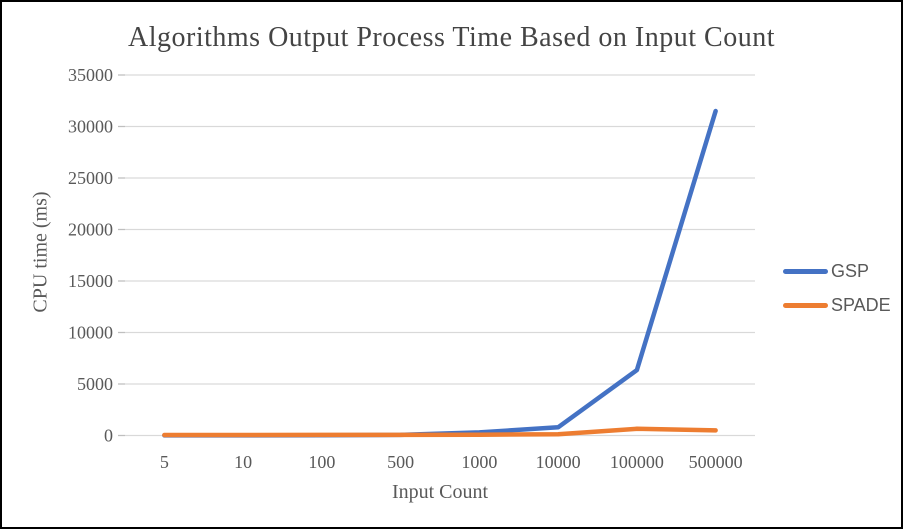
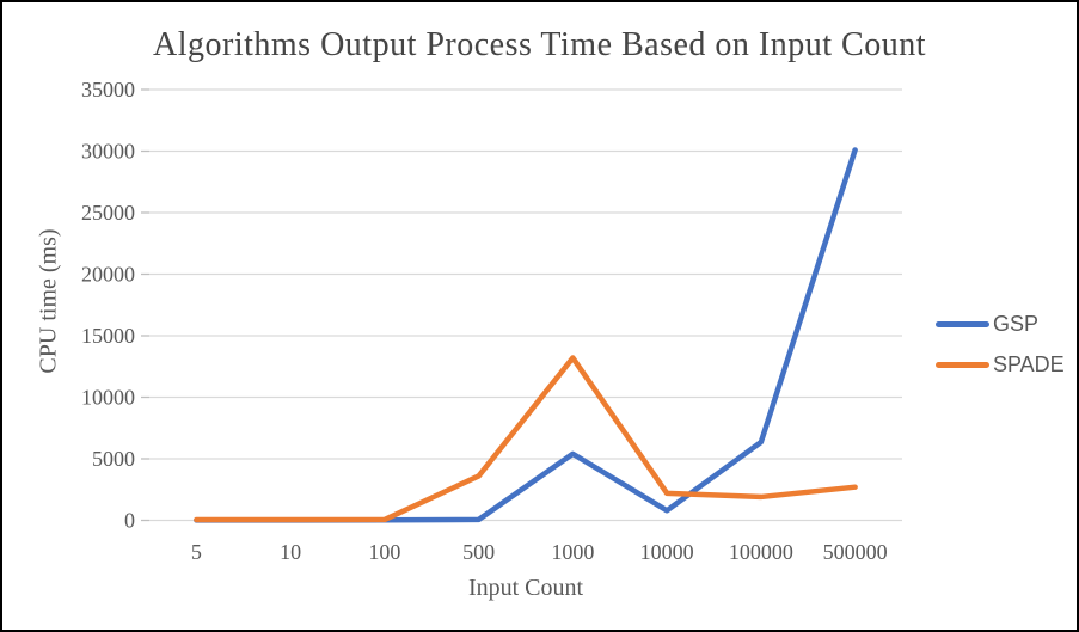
SPADE/500: 100 -> 3600
GSP/1000: 300 -> 5400
SPADE/1000: 100 -> 13200
SPADE/10000: 100 -> 2200
SPADE/100000: 600 -> 1900
GSP/500000: 31500 -> 30100
SPADE/500000: 500 -> 2700
